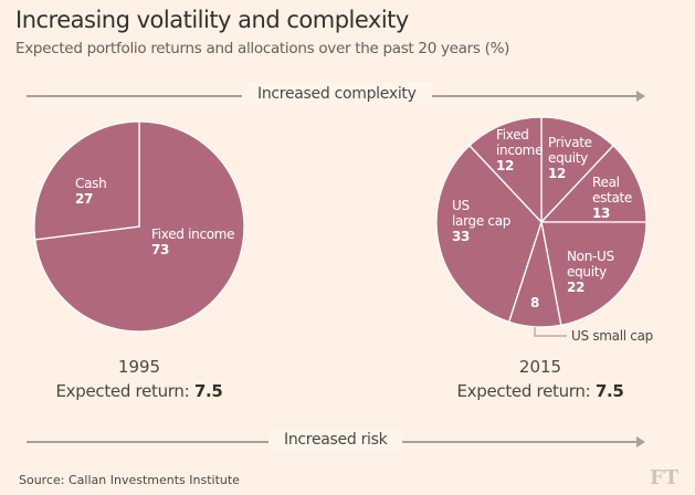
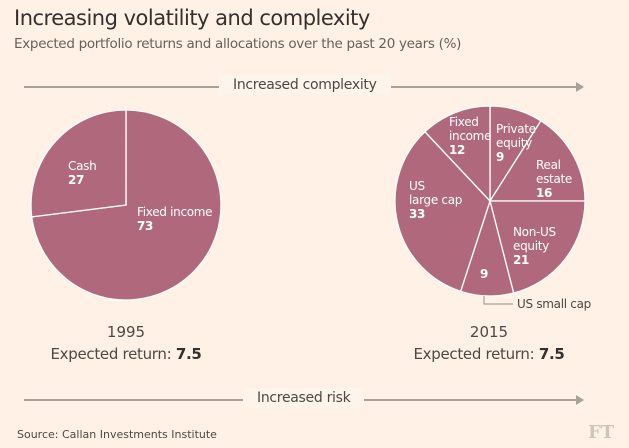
2015/Private equity: 12 -> 9
2015/Real estate: 13 -> 16
2015/Non-US equity: 22 -> 21
2015/US small cap: 8 -> 9
